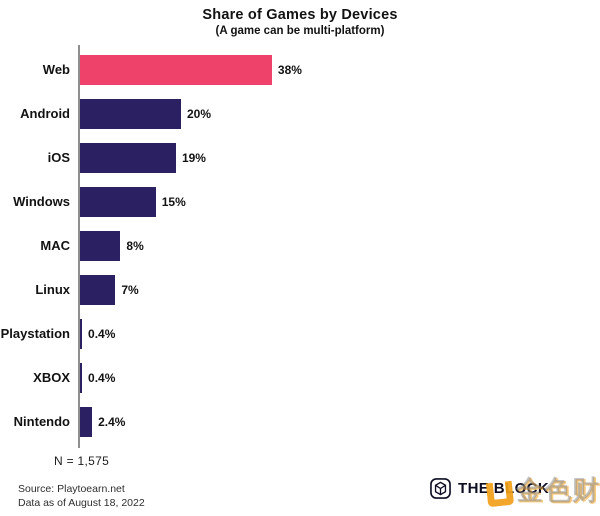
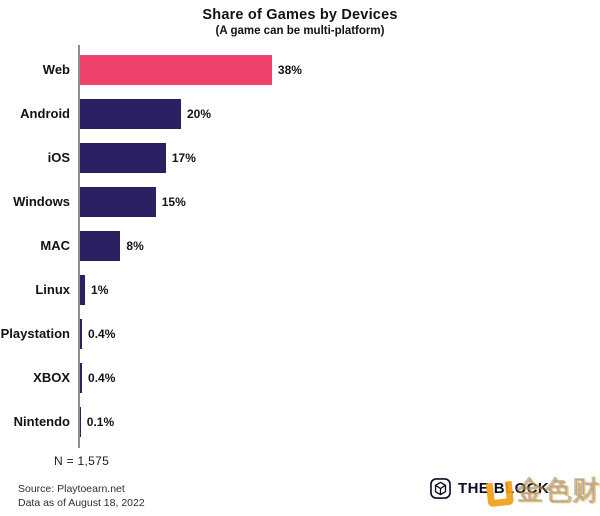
iOS: 19% -> 17%
Linux: 7% -> 1%
Nintendo: 2.4% -> 0.1%
